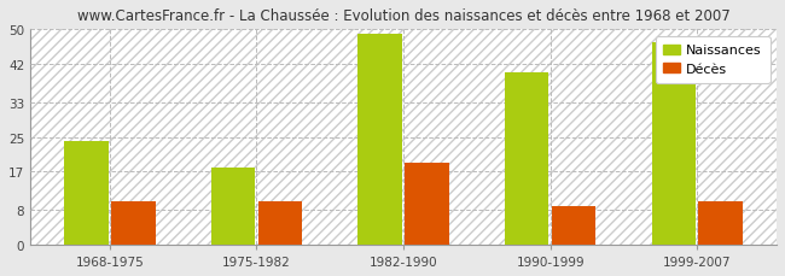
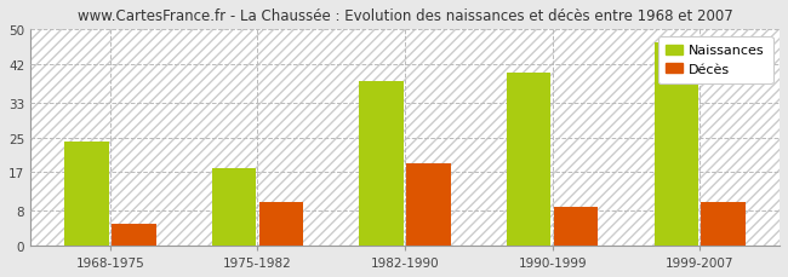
Décès/1968-1975: 10 -> 5
Naissances/1982-1990: 49 -> 38
